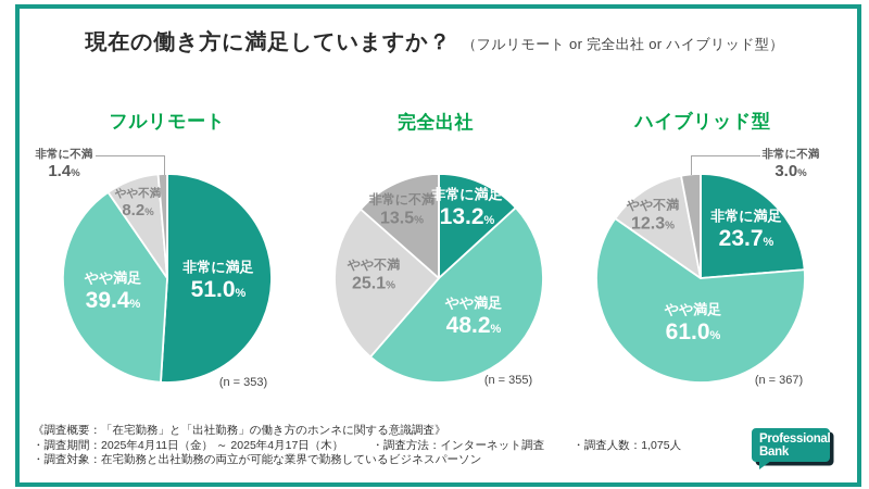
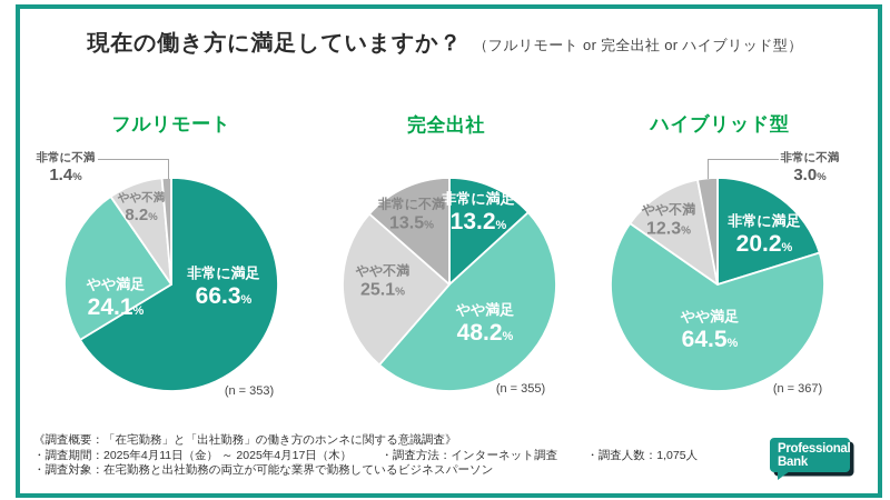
フルリモート/非常に満足: 51.0 -> 66.3
フルリモート/やや満足: 39.4 -> 24.1
ハイブリッド型/非常に満足: 23.7 -> 20.2
ハイブリッド型/やや満足: 61.0 -> 64.5
